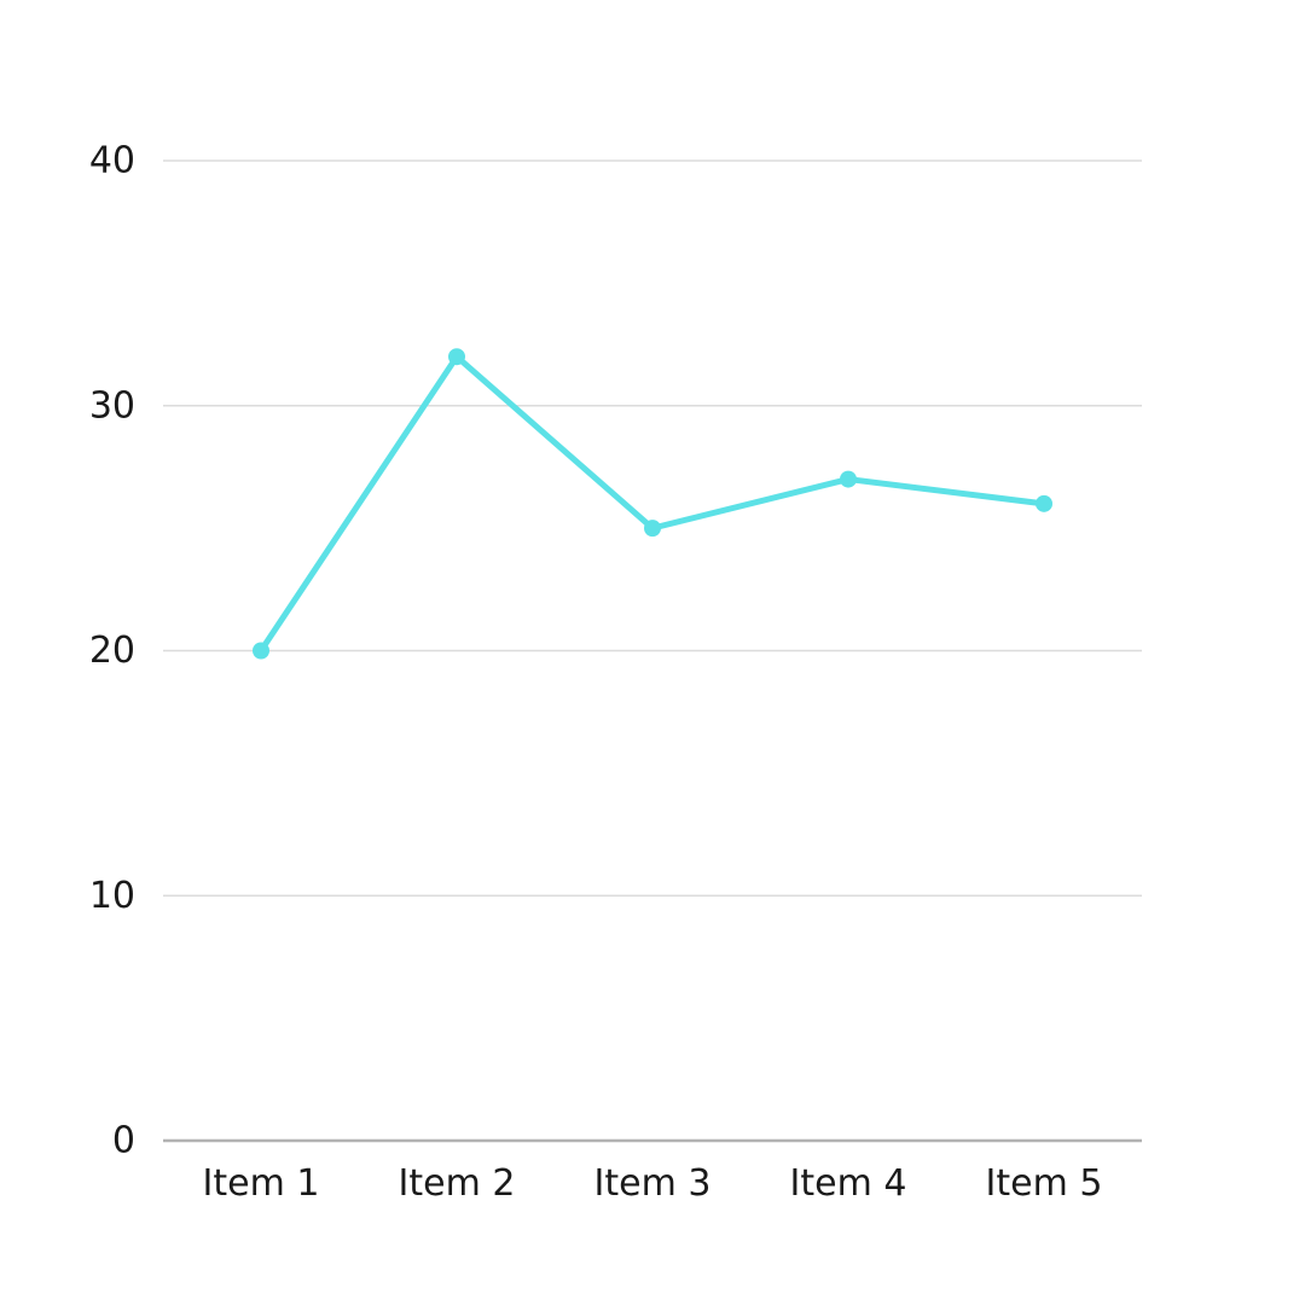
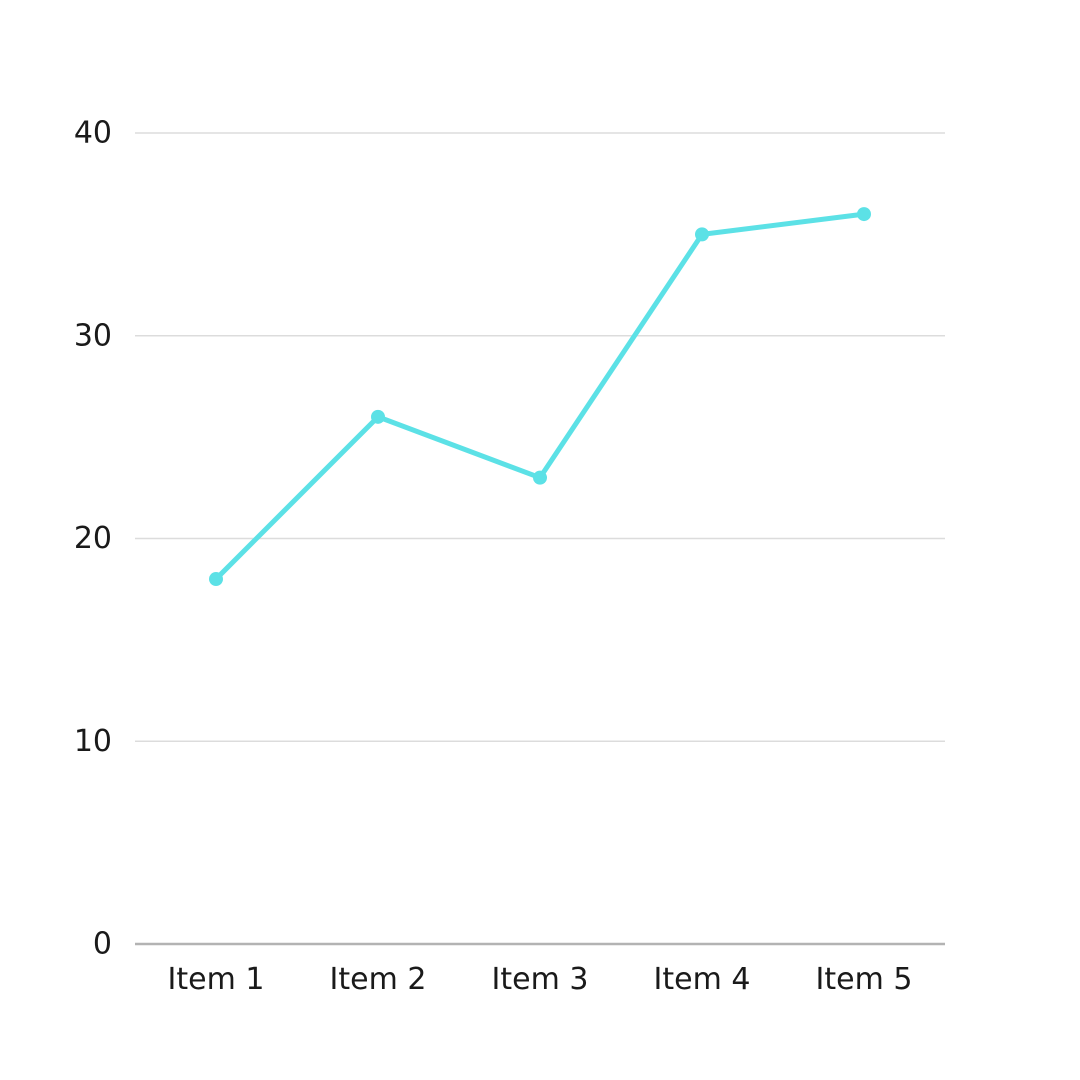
Item 1: 20 -> 18
Item 2: 32 -> 26
Item 3: 25 -> 23
Item 4: 27 -> 35
Item 5: 26 -> 36
